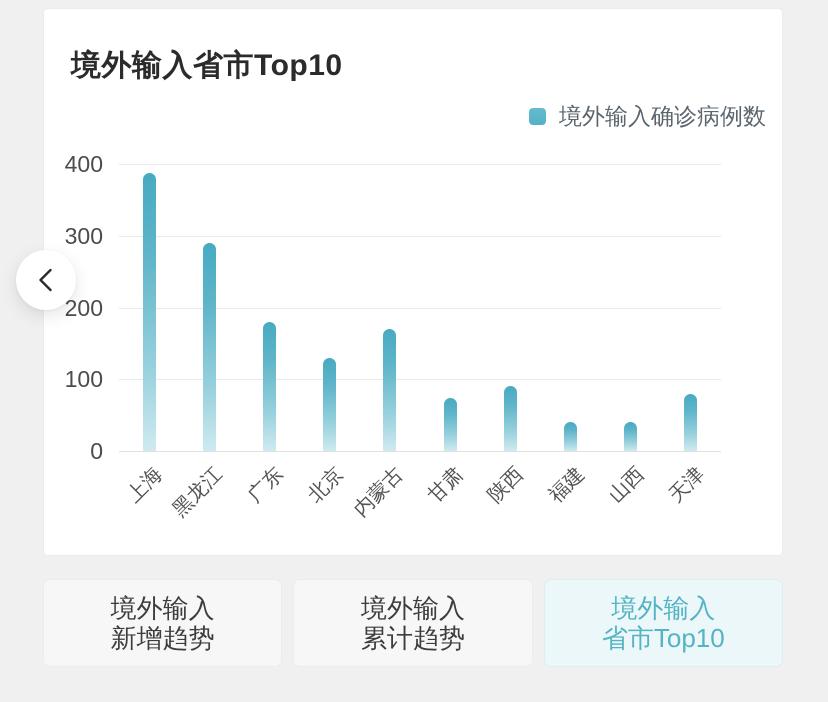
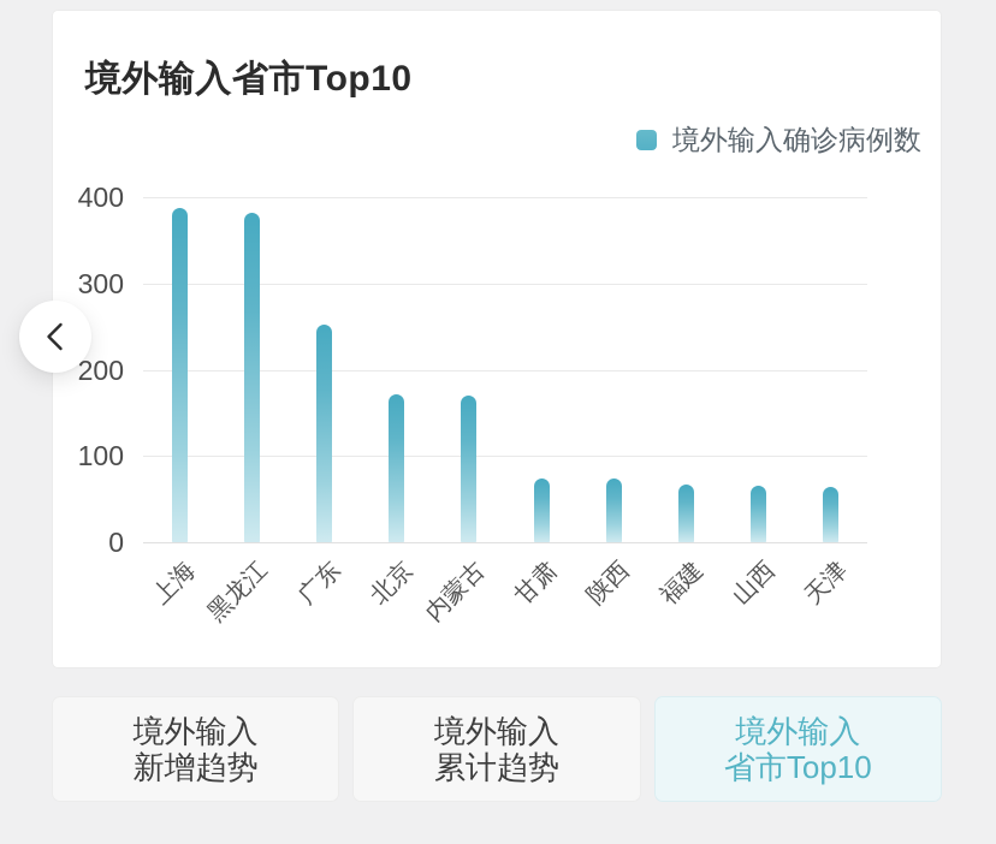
黑龙江: 290 -> 380
广东: 180 -> 250
北京: 130 -> 170
陕西: 90 -> 70
福建: 40 -> 70
山西: 40 -> 70
天津: 80 -> 60
